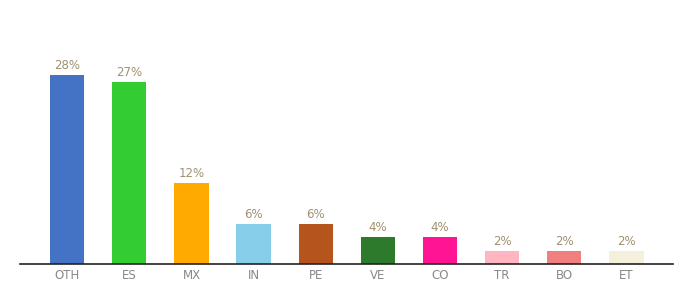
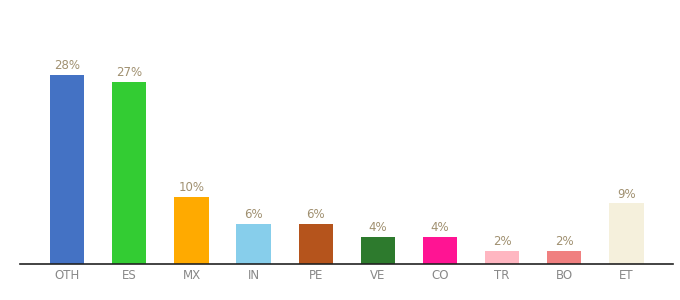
MX: 12% -> 10%
ET: 2% -> 9%
